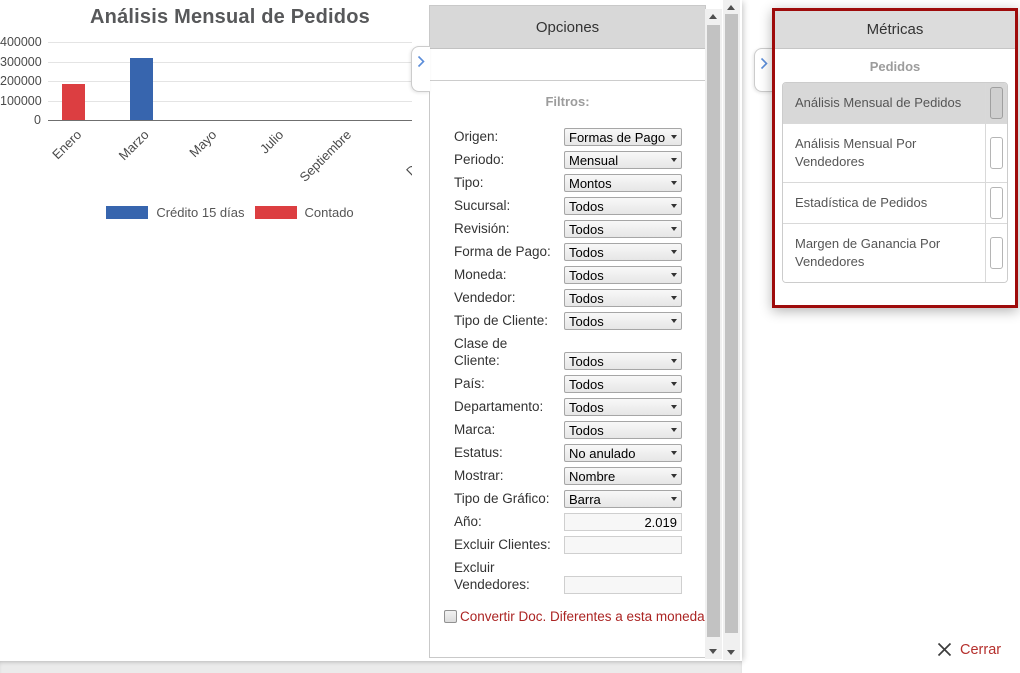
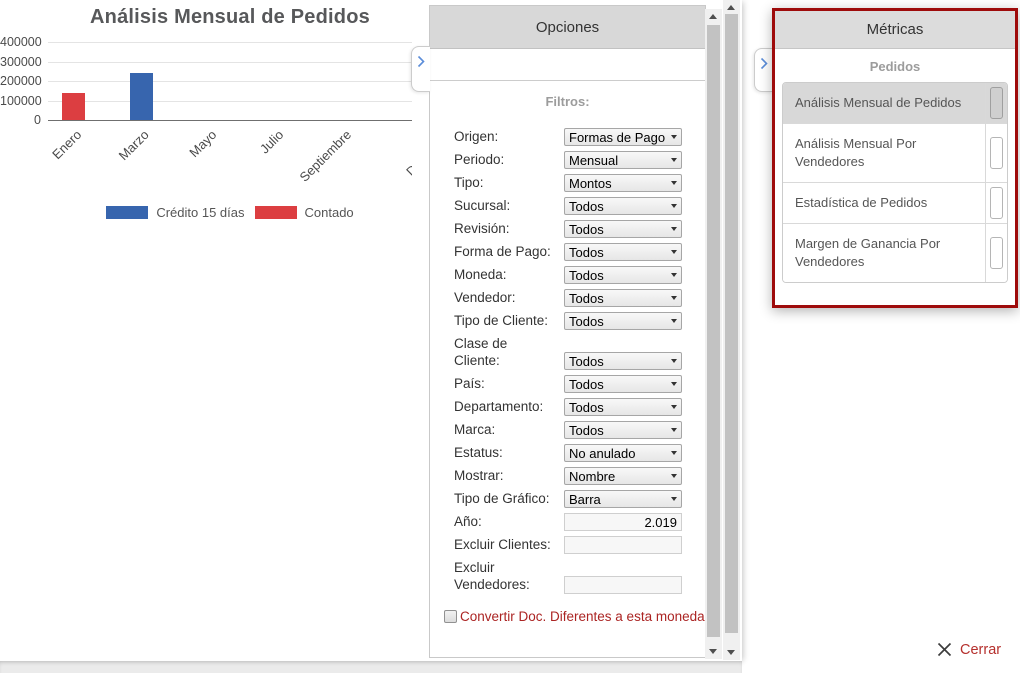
Contado/Enero: 180000 -> 140000
Crédito 15 días/Marzo: 320000 -> 240000
